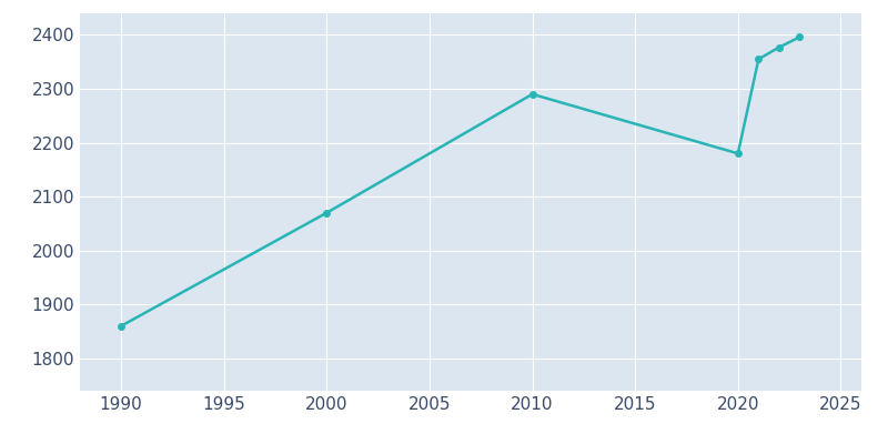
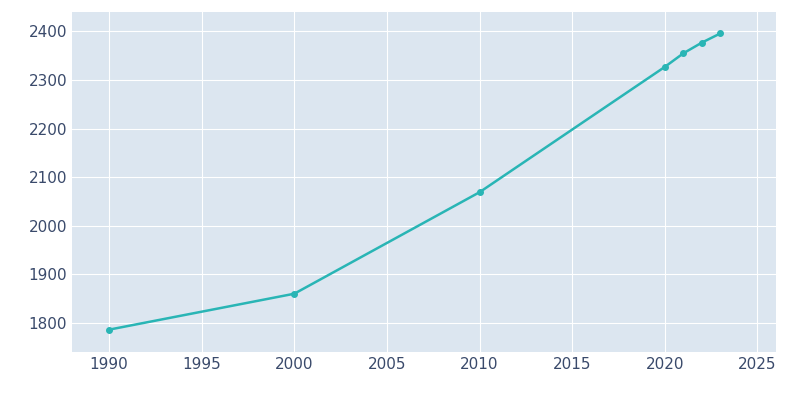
1990: 1860 -> 1786
2000: 2070 -> 1860
2010: 2290 -> 2069
2020: 2180 -> 2327
